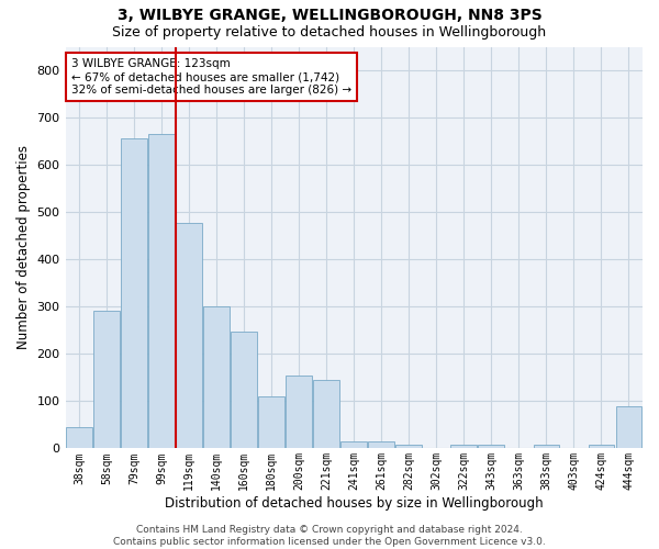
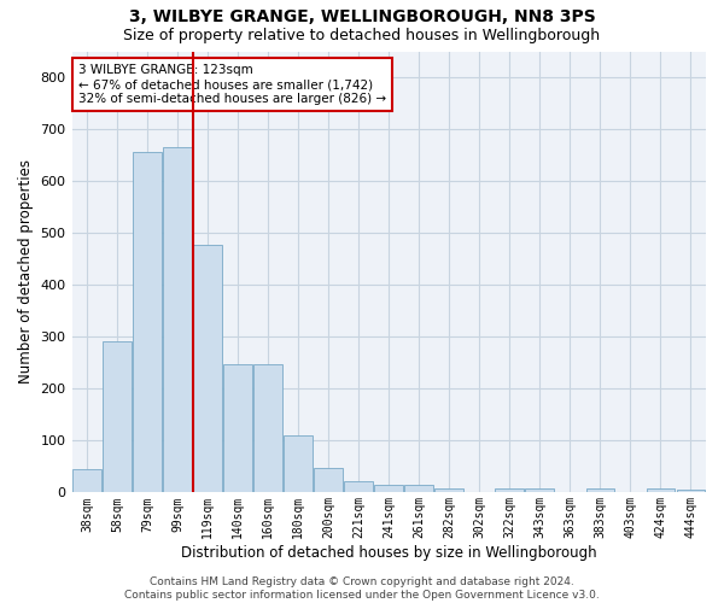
140sqm: 300 -> 248
200sqm: 155 -> 48
221sqm: 145 -> 23
444sqm: 90 -> 5
